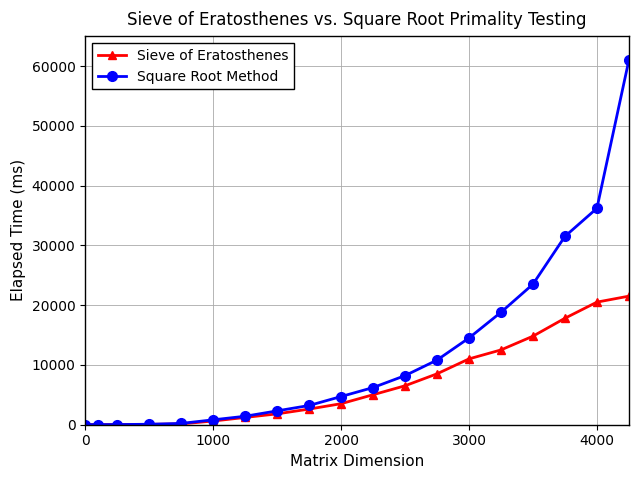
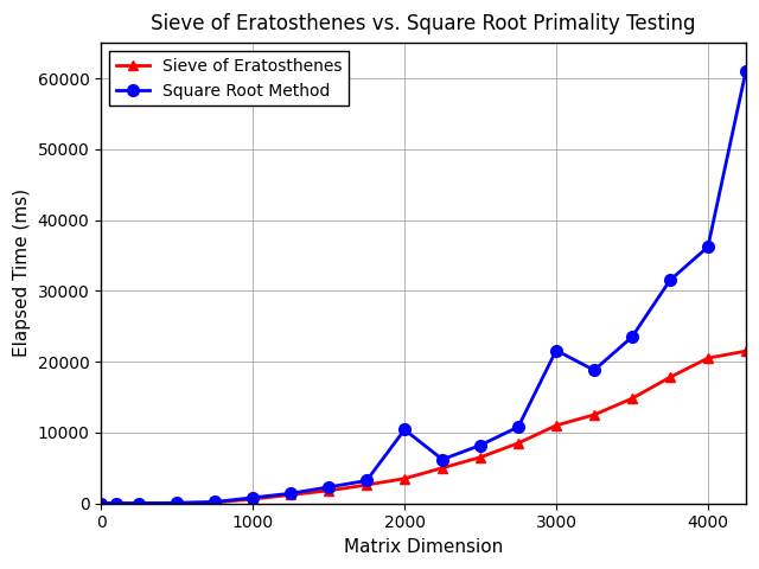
Square Root Method/2000: 4700 -> 10400
Square Root Method/3000: 14500 -> 21600
